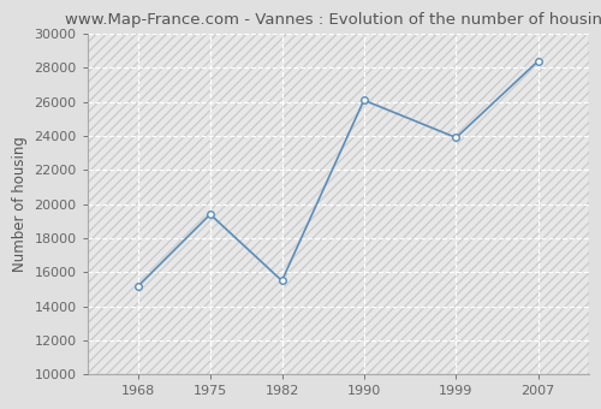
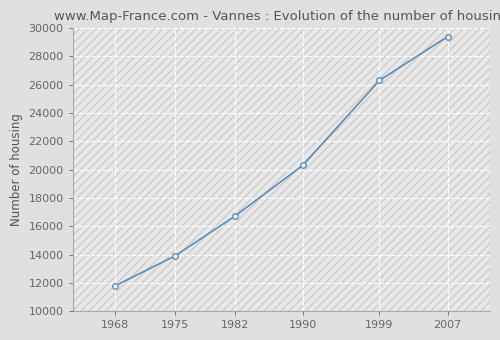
1968: 15200 -> 11800
1975: 19400 -> 13900
1982: 15500 -> 16700
1990: 26100 -> 20300
1999: 23900 -> 26300
2007: 28400 -> 29400
